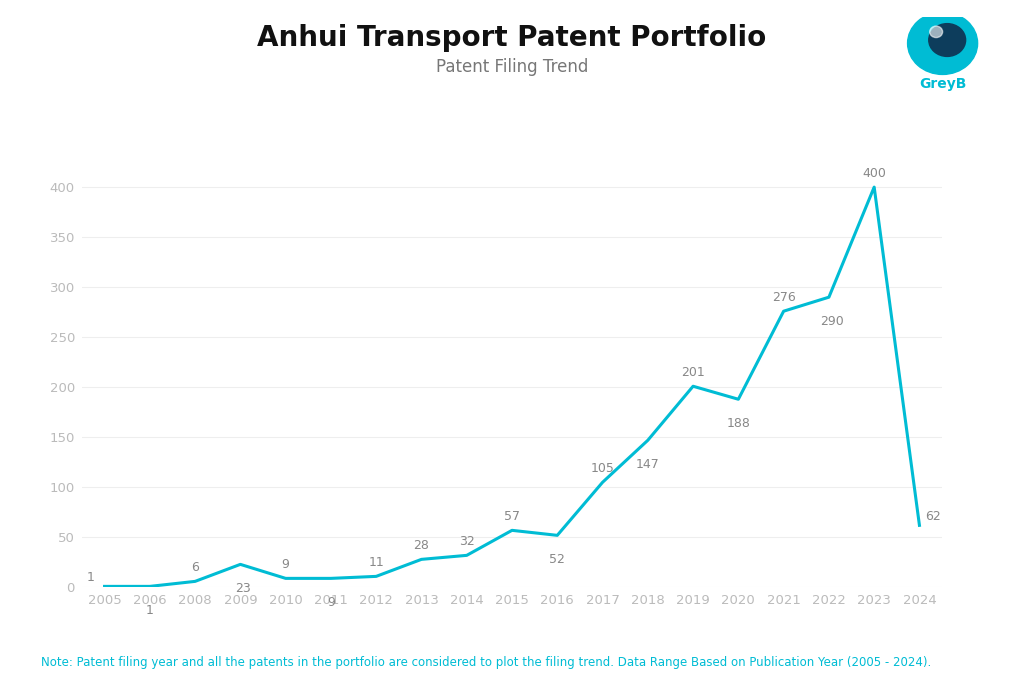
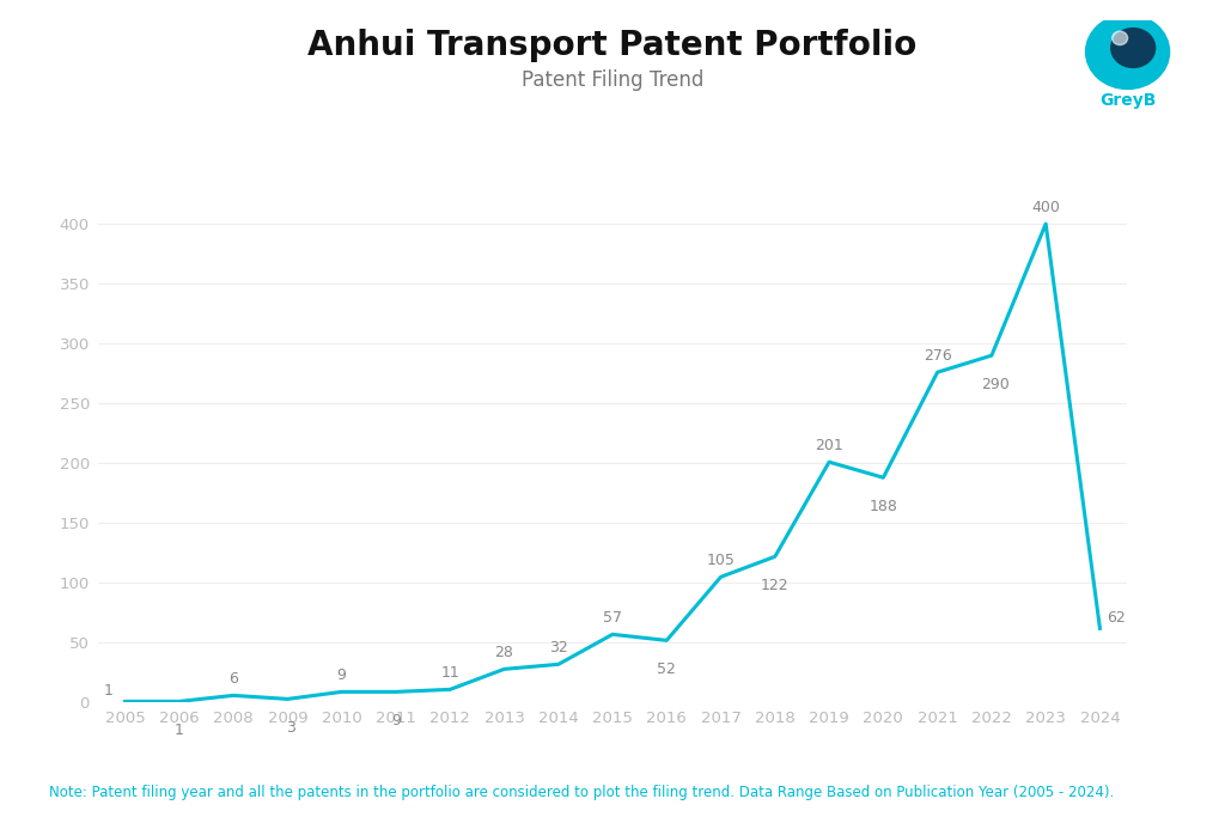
2009: 23 -> 3
2018: 147 -> 122
